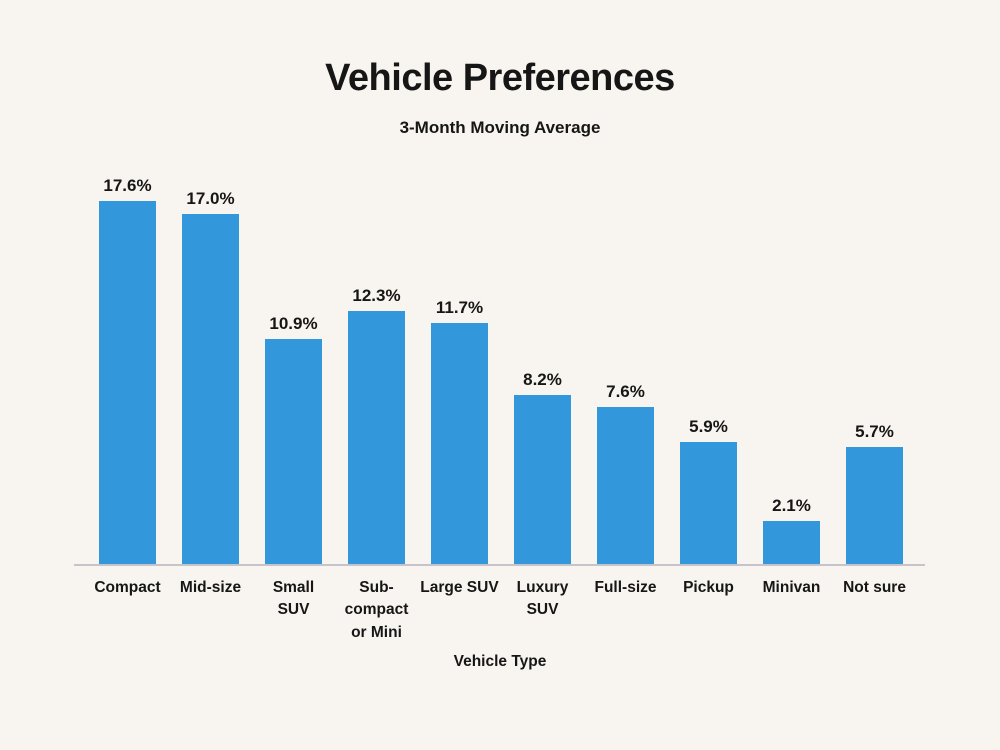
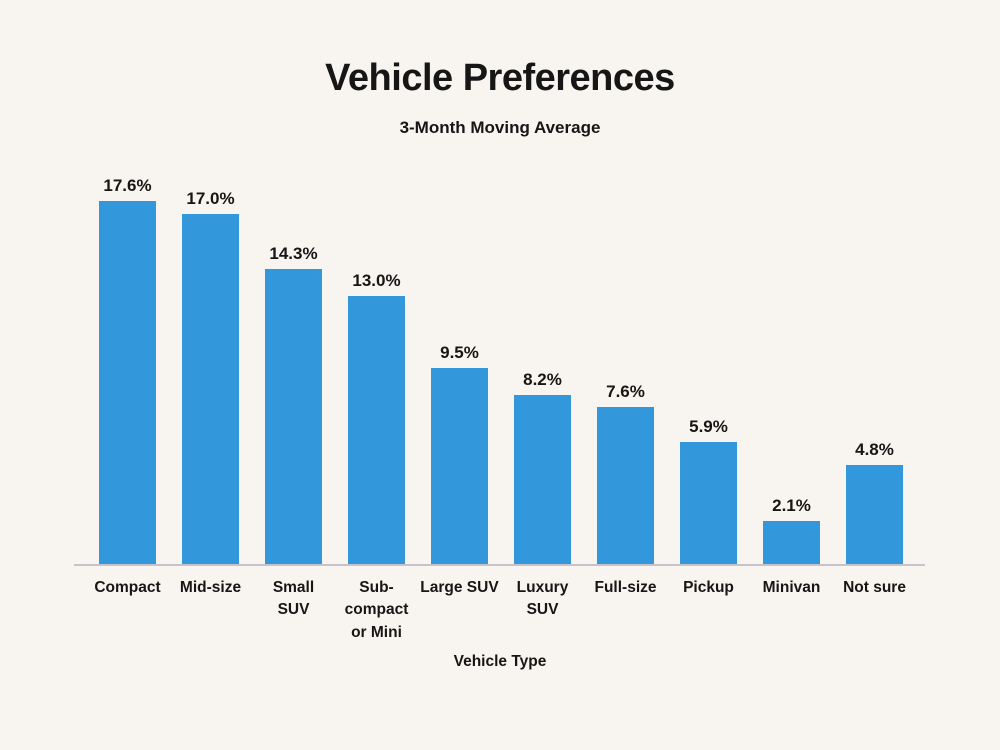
Small SUV: 10.9% -> 14.3%
Sub-compact or Mini: 12.3% -> 13.0%
Large SUV: 11.7% -> 9.5%
Not sure: 5.7% -> 4.8%
